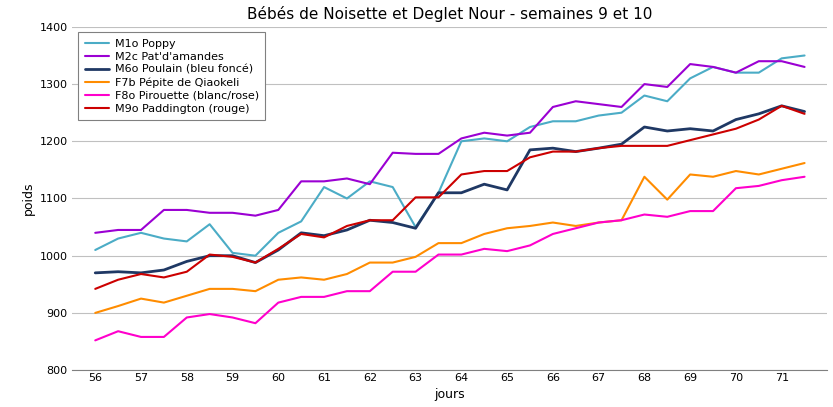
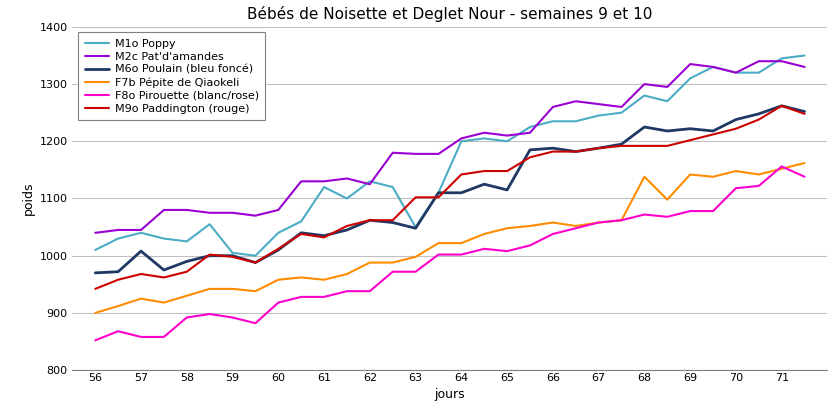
M6o Poulain (bleu foncé)/57: 970 -> 1008
F8o Pirouette (blanc/rose)/71: 1132 -> 1156
